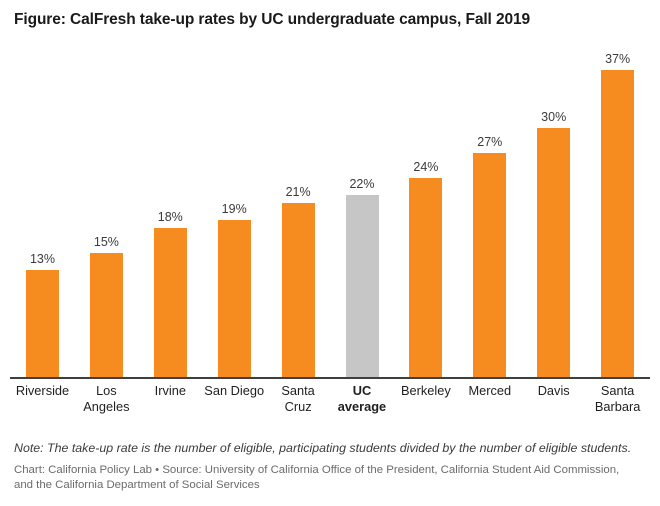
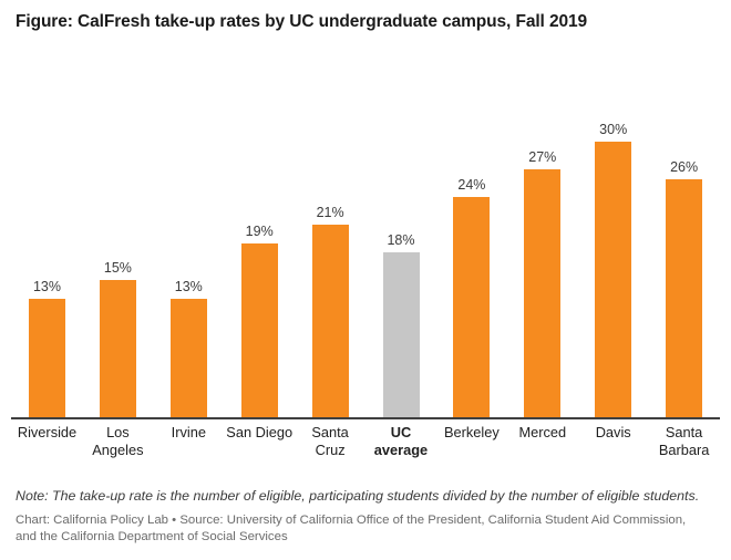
Irvine: 18% -> 13%
UC average: 22% -> 18%
Santa Barbara: 37% -> 26%
